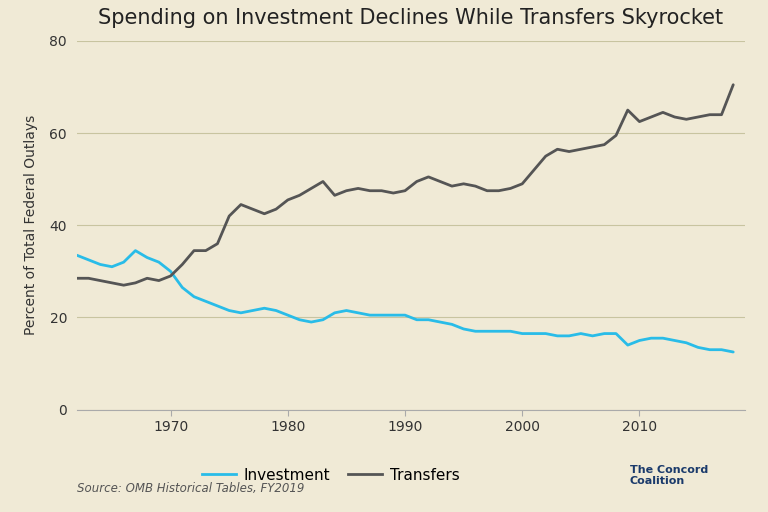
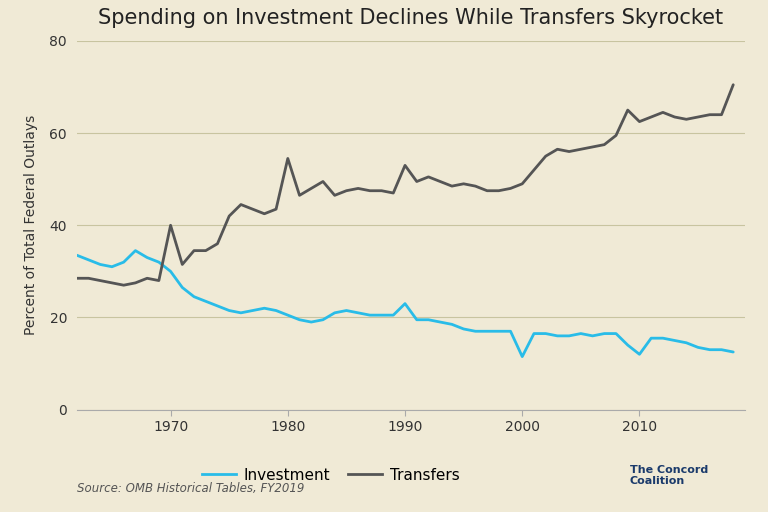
Transfers/1970: 29.0 -> 40.0
Transfers/1980: 45.5 -> 54.5
Investment/1990: 20.5 -> 23.0
Transfers/1990: 47.5 -> 53.0
Investment/2000: 16.5 -> 11.5
Investment/2010: 15.0 -> 12.0
